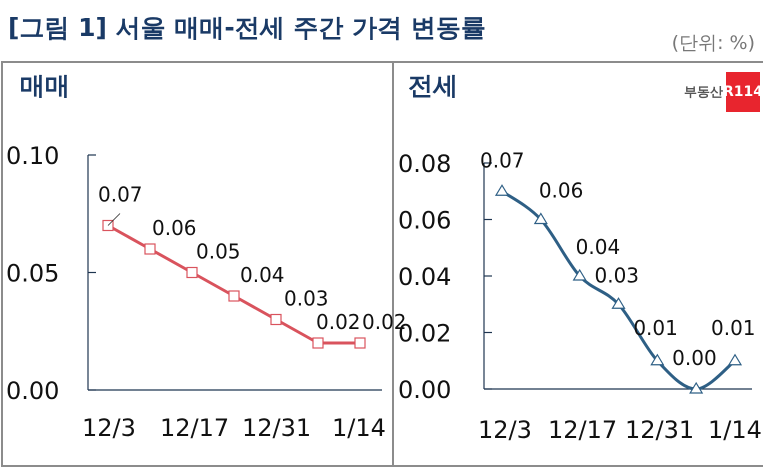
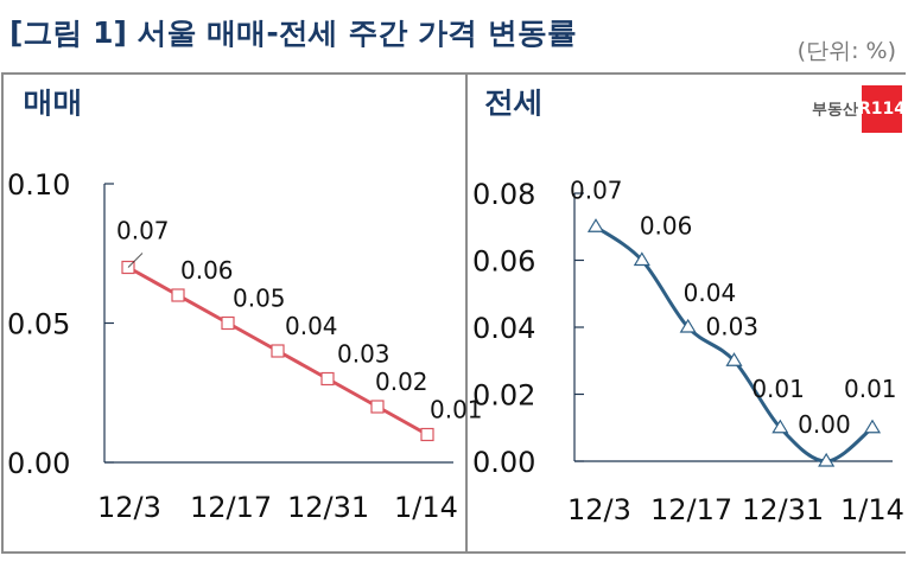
매매/1/14: 0.02 -> 0.01
